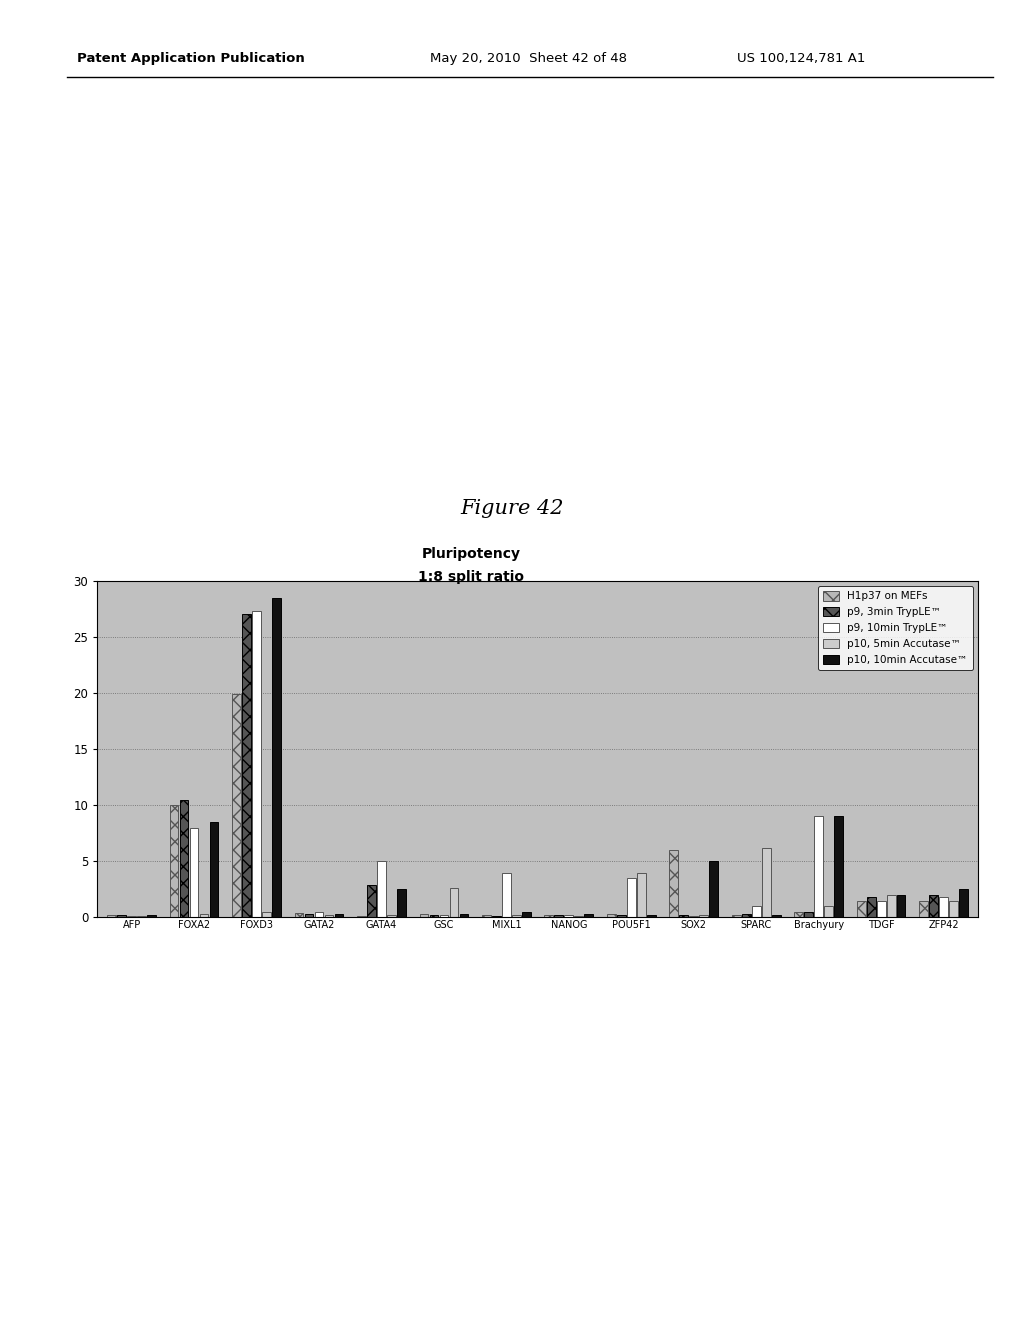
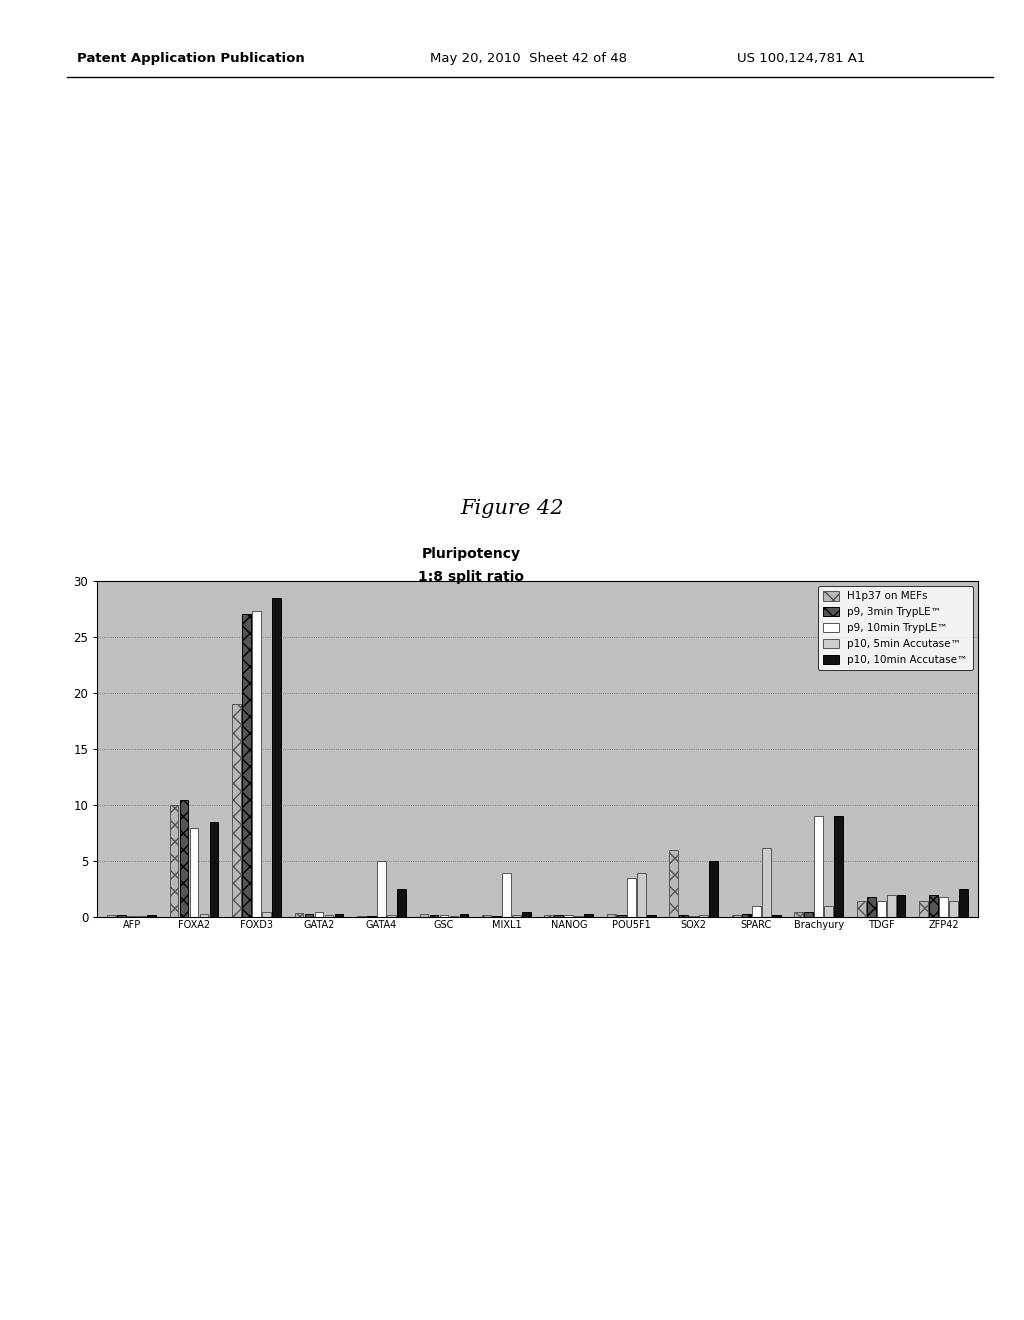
H1p37 on MEFs/FOXD3: 19.9 -> 19.0
p9, 3min TrypLE™/GATA4: 2.9 -> 0.1
p10, 5min Accutase™/GSC: 2.6 -> 0.1
